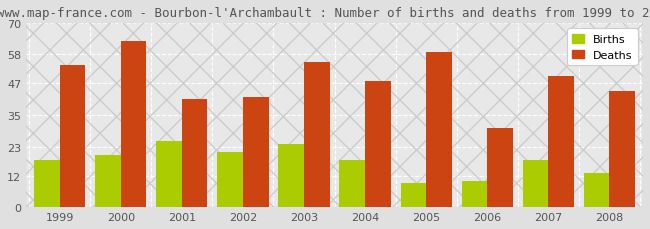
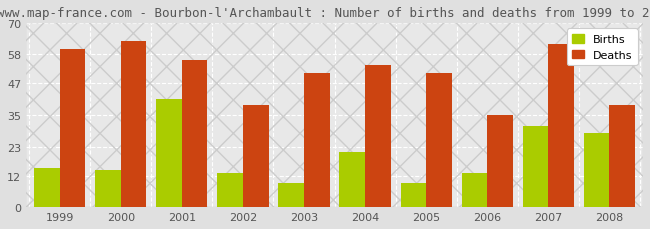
Births/1999: 18 -> 15
Deaths/1999: 54 -> 60
Births/2000: 20 -> 14
Births/2001: 25 -> 41
Deaths/2001: 41 -> 56
Births/2002: 21 -> 13
Deaths/2002: 42 -> 39
Births/2003: 24 -> 9
Deaths/2003: 55 -> 51
Births/2004: 18 -> 21
Deaths/2004: 48 -> 54
Deaths/2005: 59 -> 51
Births/2006: 10 -> 13
Deaths/2006: 30 -> 35
Births/2007: 18 -> 31
Deaths/2007: 50 -> 62
Births/2008: 13 -> 28
Deaths/2008: 44 -> 39
